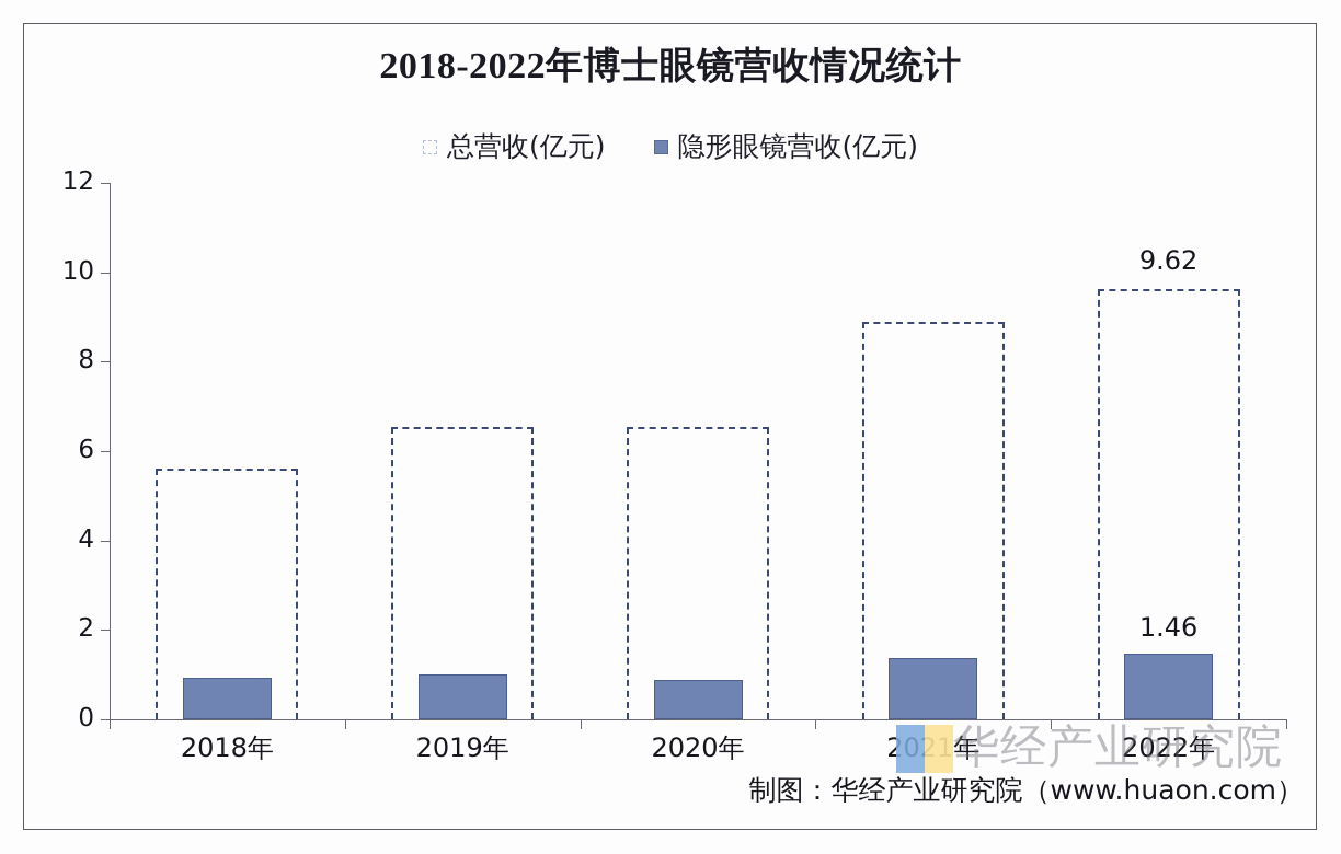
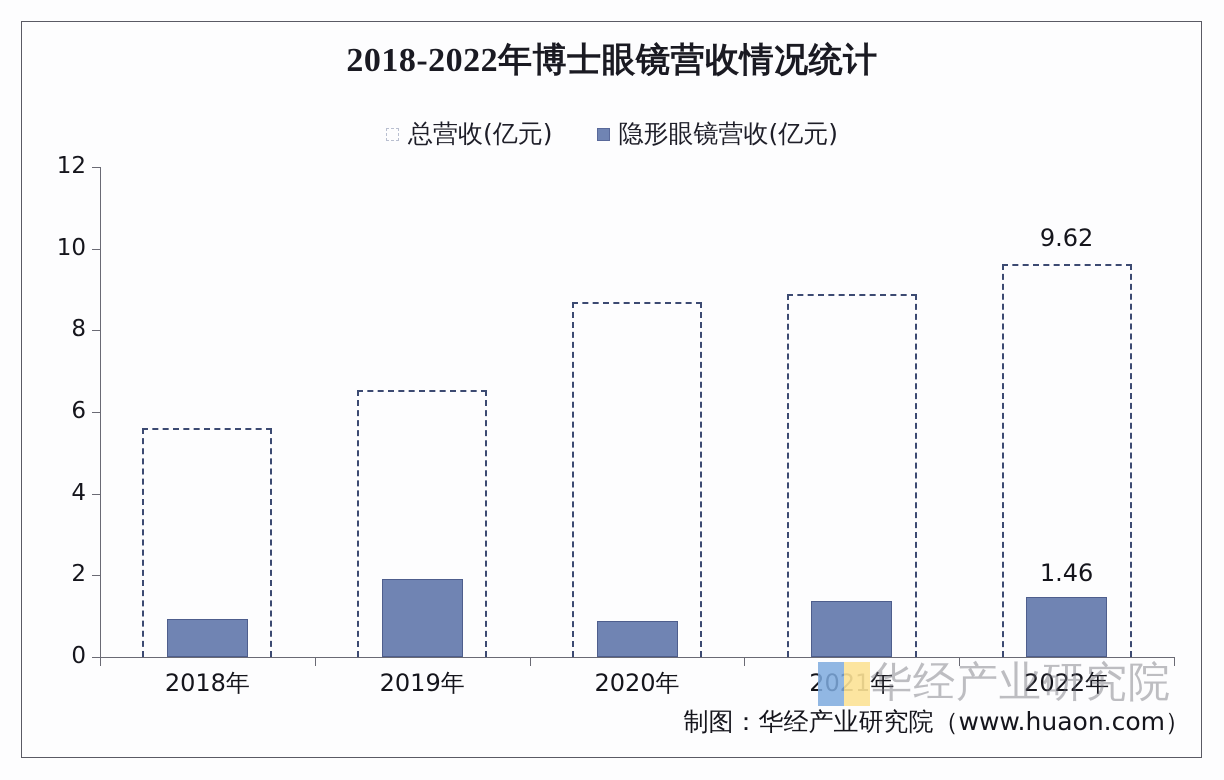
隐形眼镜营收(亿元)/2019年: 1.0 -> 1.9
总营收(亿元)/2020年: 6.5 -> 8.7
